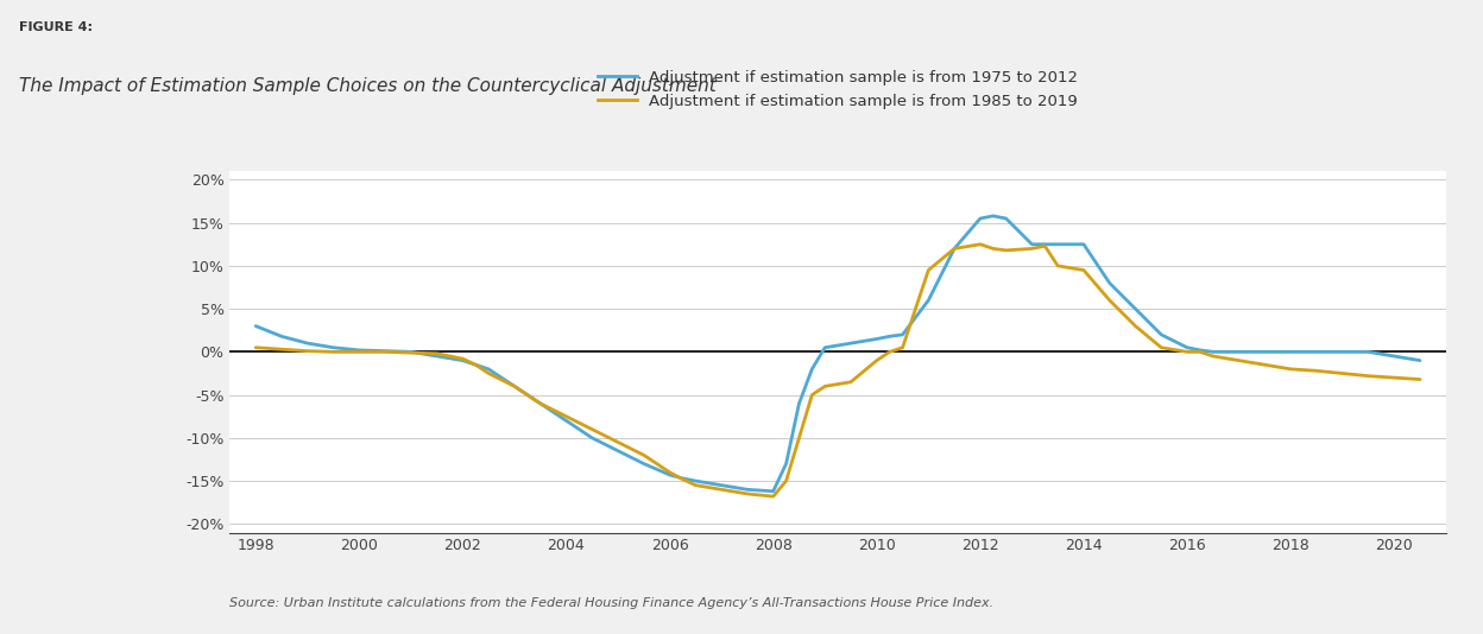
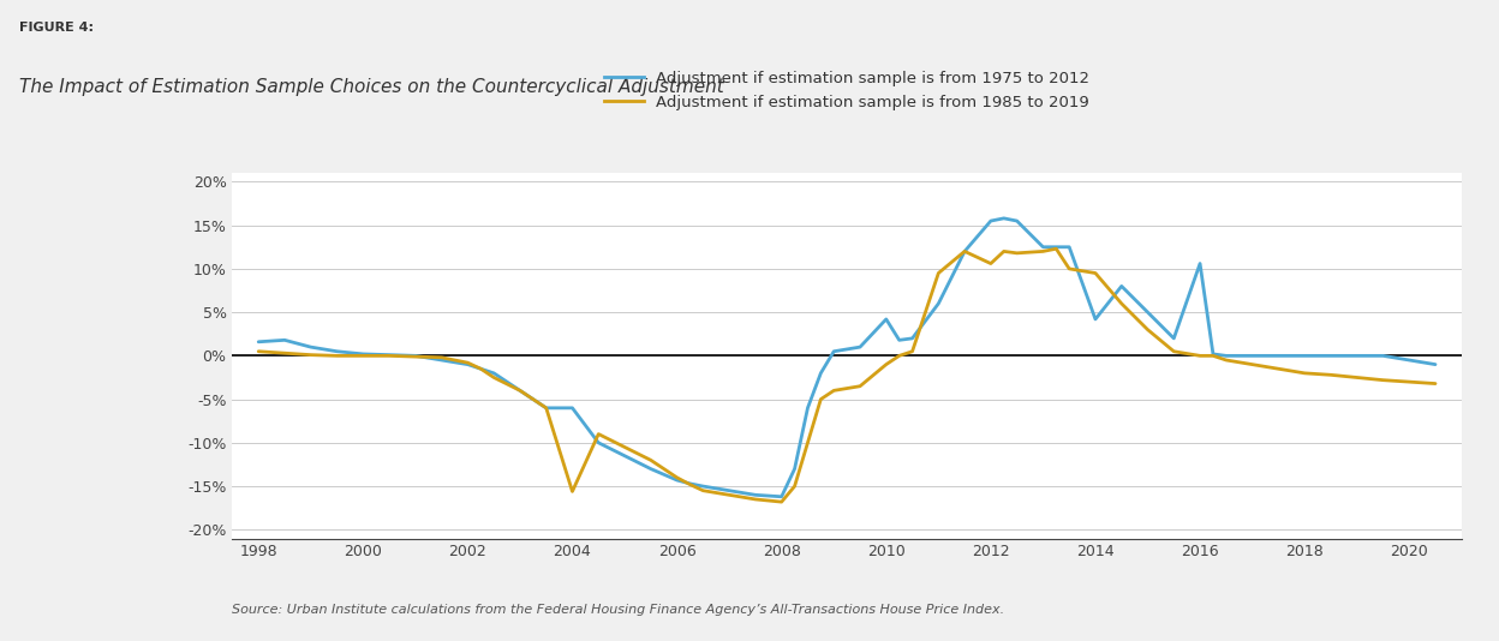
Adjustment if estimation sample is from 1975 to 2012/1998: 3.0% -> 1.6%
Adjustment if estimation sample is from 1975 to 2012/2004: -8.0% -> -6.0%
Adjustment if estimation sample is from 1985 to 2019/2004: -7.5% -> -15.6%
Adjustment if estimation sample is from 1975 to 2012/2010: 1.5% -> 4.2%
Adjustment if estimation sample is from 1985 to 2019/2012: 12.5% -> 10.6%
Adjustment if estimation sample is from 1975 to 2012/2014: 12.5% -> 4.2%
Adjustment if estimation sample is from 1975 to 2012/2016: 0.5% -> 10.6%
